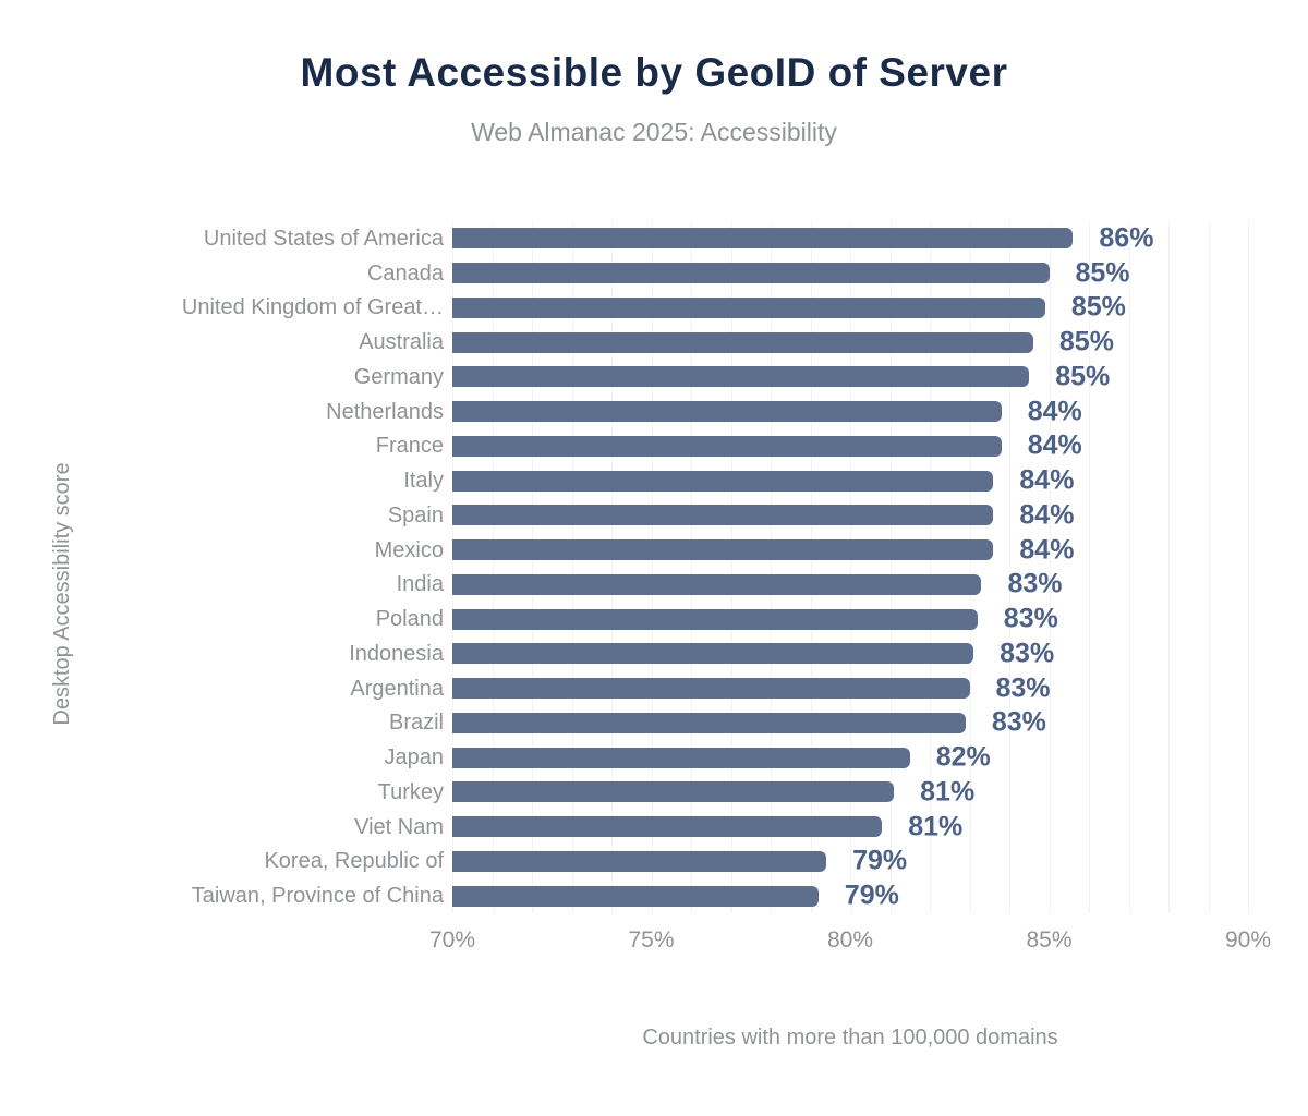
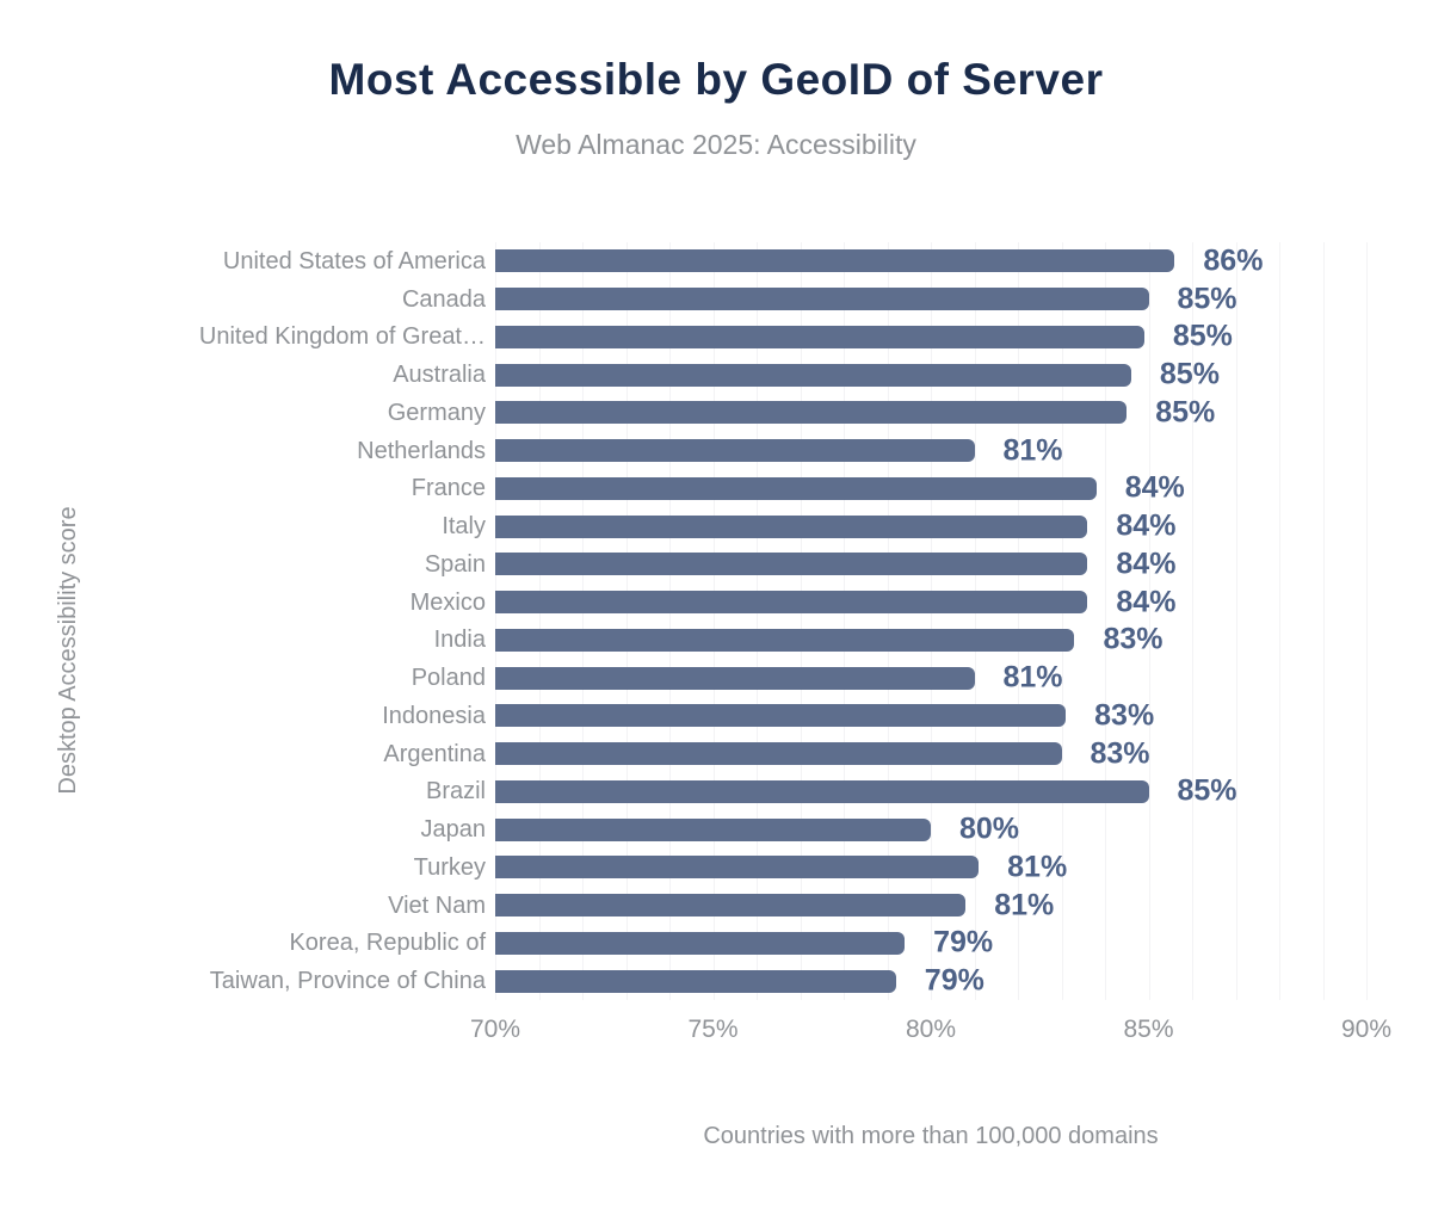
Netherlands: 84% -> 81%
Poland: 83% -> 81%
Brazil: 83% -> 85%
Japan: 82% -> 80%
